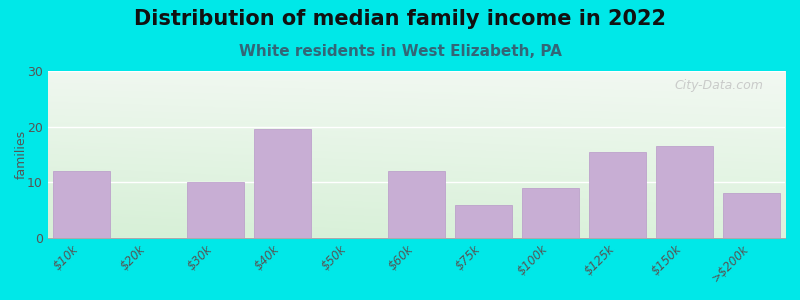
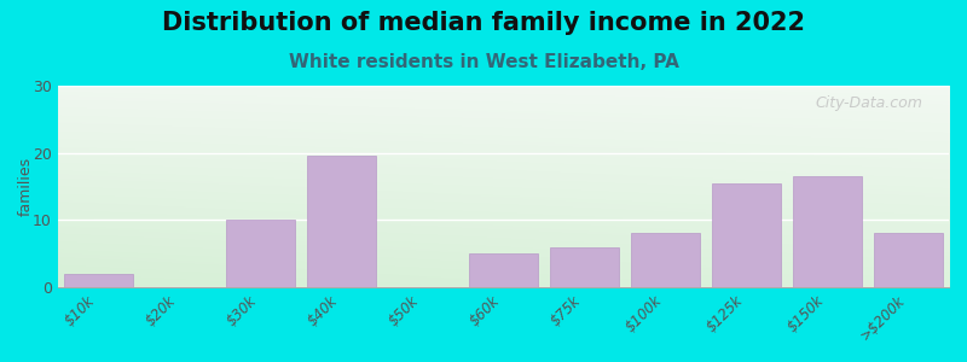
$10k: 12.0 -> 2.0
$60k: 12.0 -> 5.0
$100k: 9.0 -> 8.0
